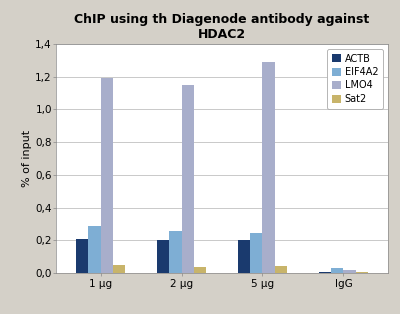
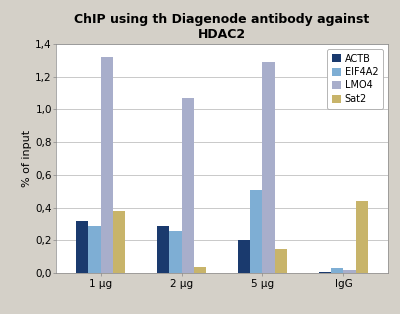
ACTB/1 μg: 0,21 -> 0,32
LMO4/1 μg: 1,19 -> 1,32
Sat2/1 μg: 0,05 -> 0,38
ACTB/2 μg: 0,20 -> 0,29
LMO4/2 μg: 1,15 -> 1,07
EIF4A2/5 μg: 0,24 -> 0,51
Sat2/5 μg: 0,04 -> 0,15
Sat2/IgG: 0,01 -> 0,44
